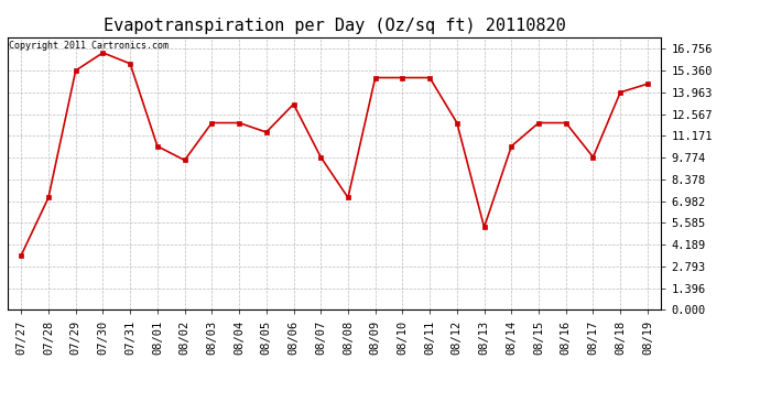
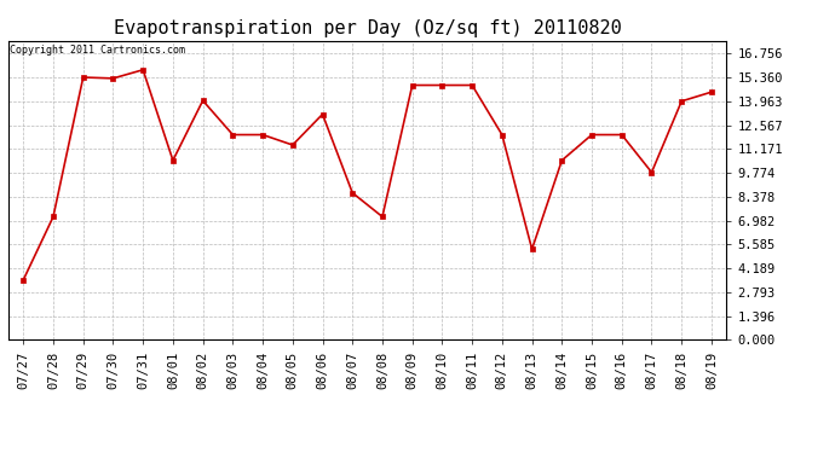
07/30: 16.5 -> 15.3
08/02: 9.6 -> 14.0
08/07: 9.8 -> 8.6
